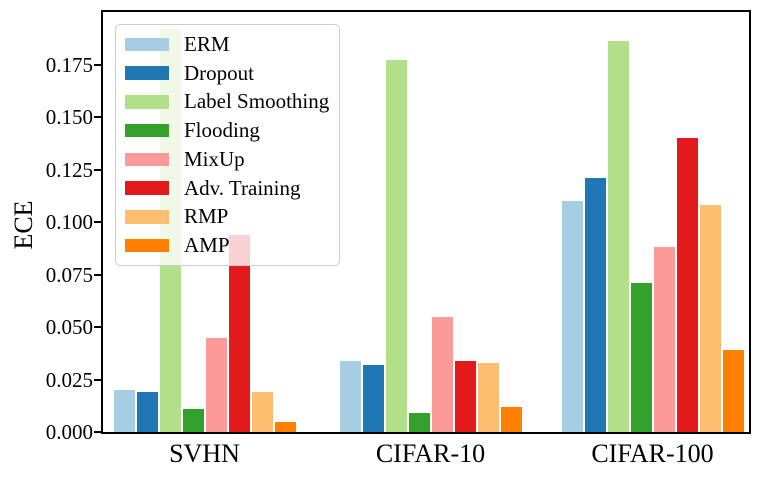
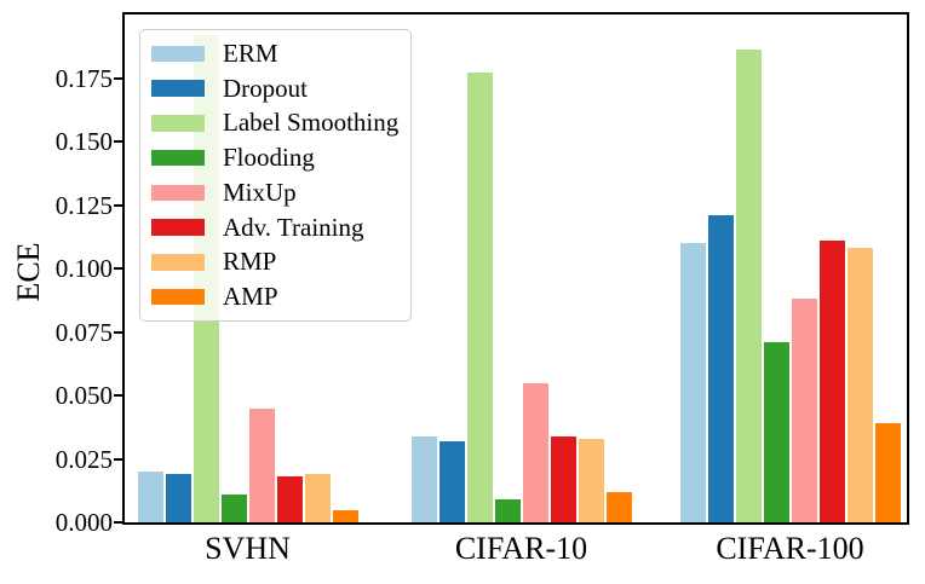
Adv. Training/SVHN: 0.094 -> 0.018
Adv. Training/CIFAR-100: 0.140 -> 0.111
